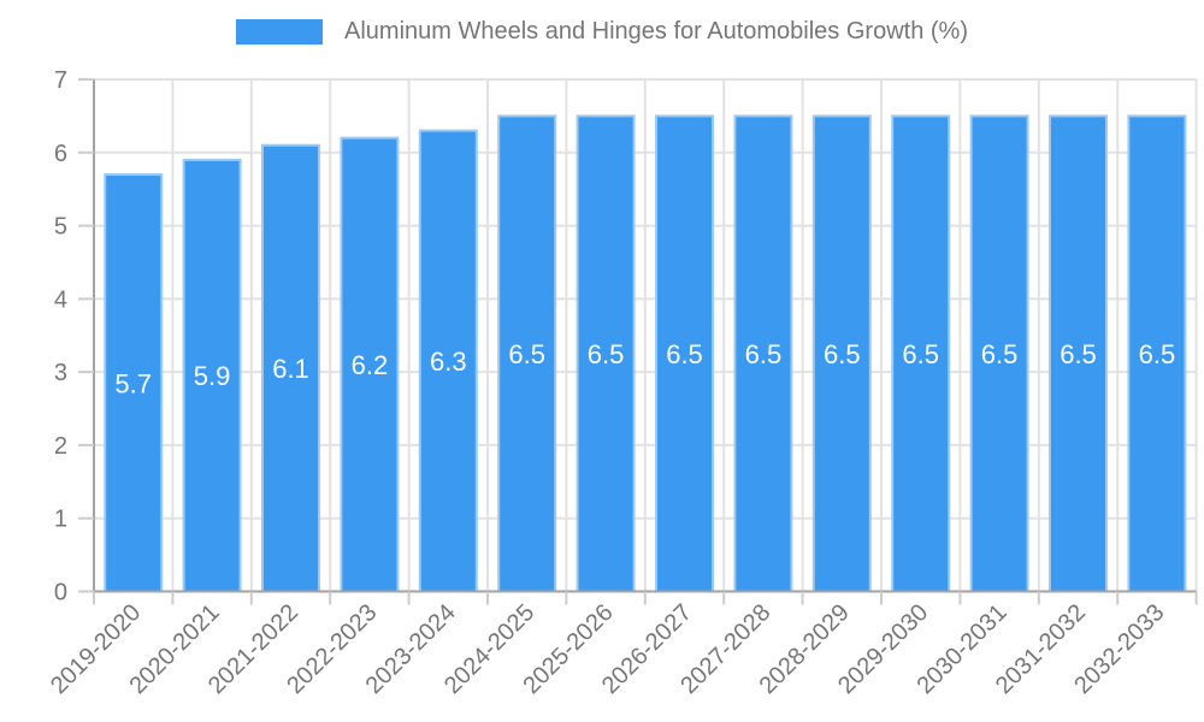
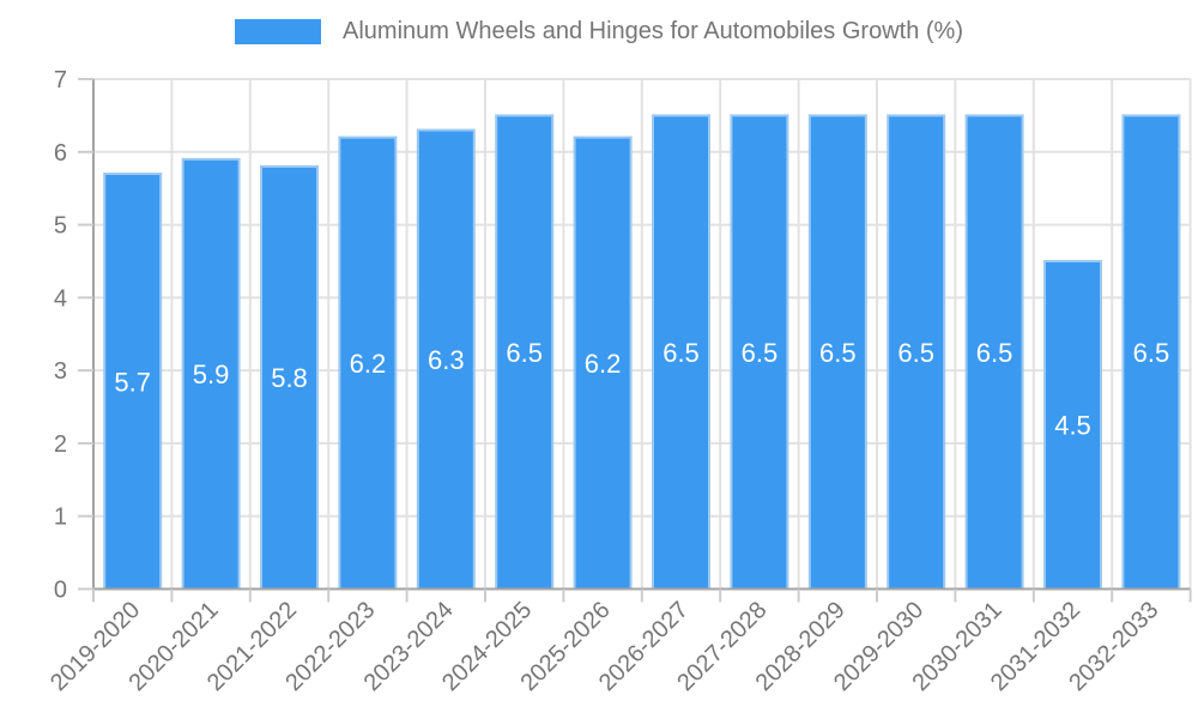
2021-2022: 6.1 -> 5.8
2025-2026: 6.5 -> 6.2
2031-2032: 6.5 -> 4.5
